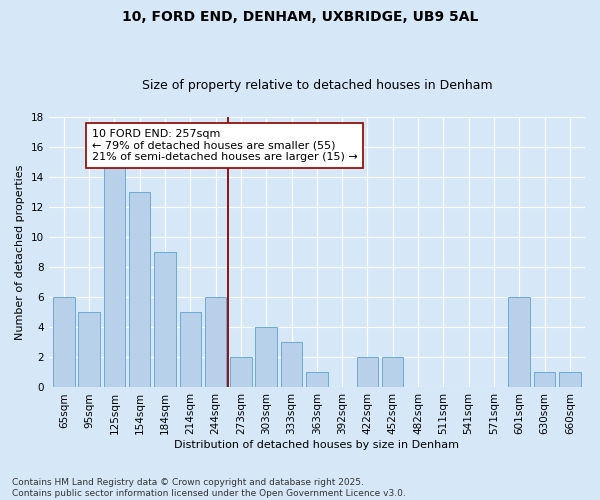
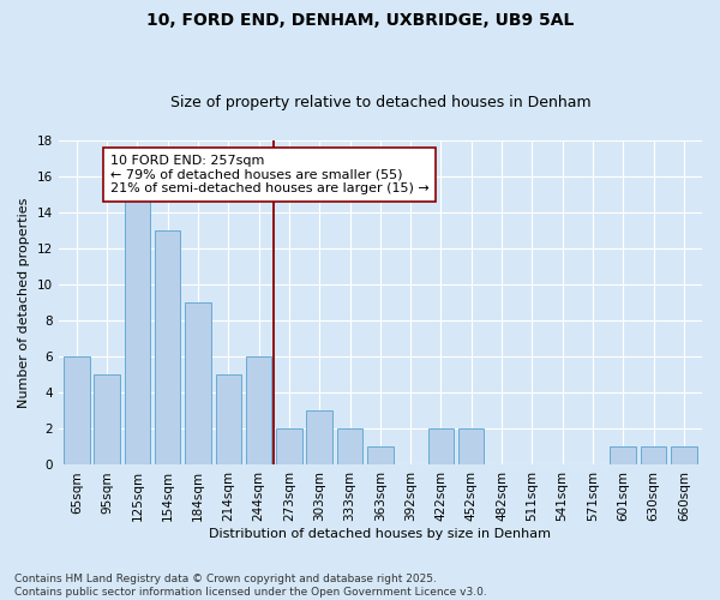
303sqm: 4 -> 3
333sqm: 3 -> 2
601sqm: 6 -> 1
